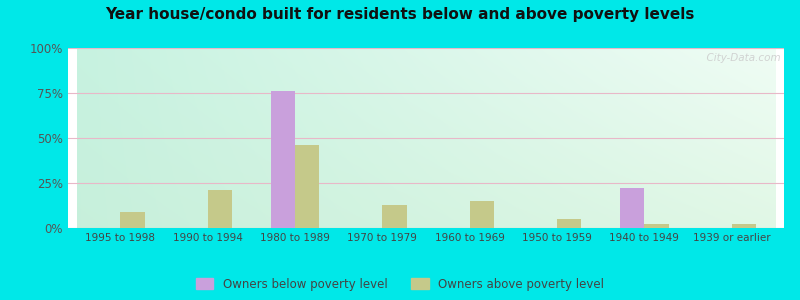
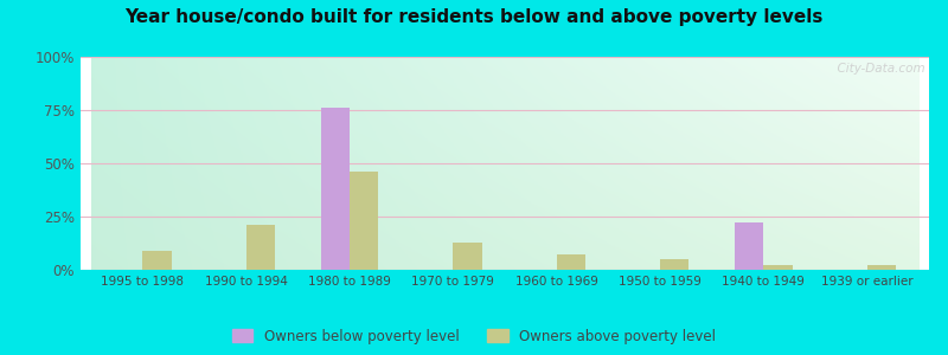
Owners above poverty level/1960 to 1969: 15% -> 7%
